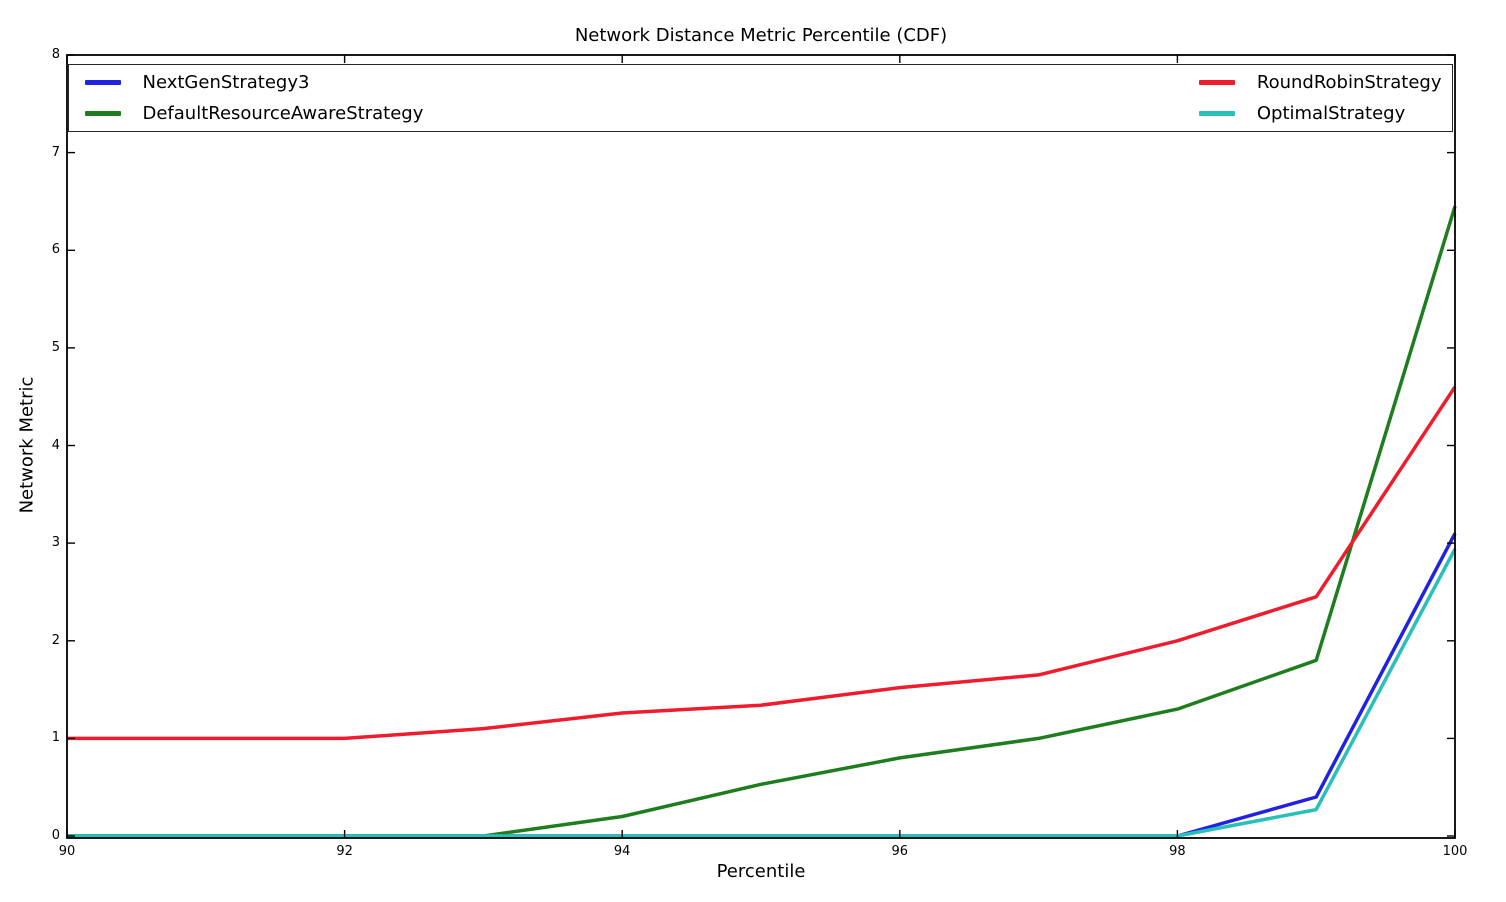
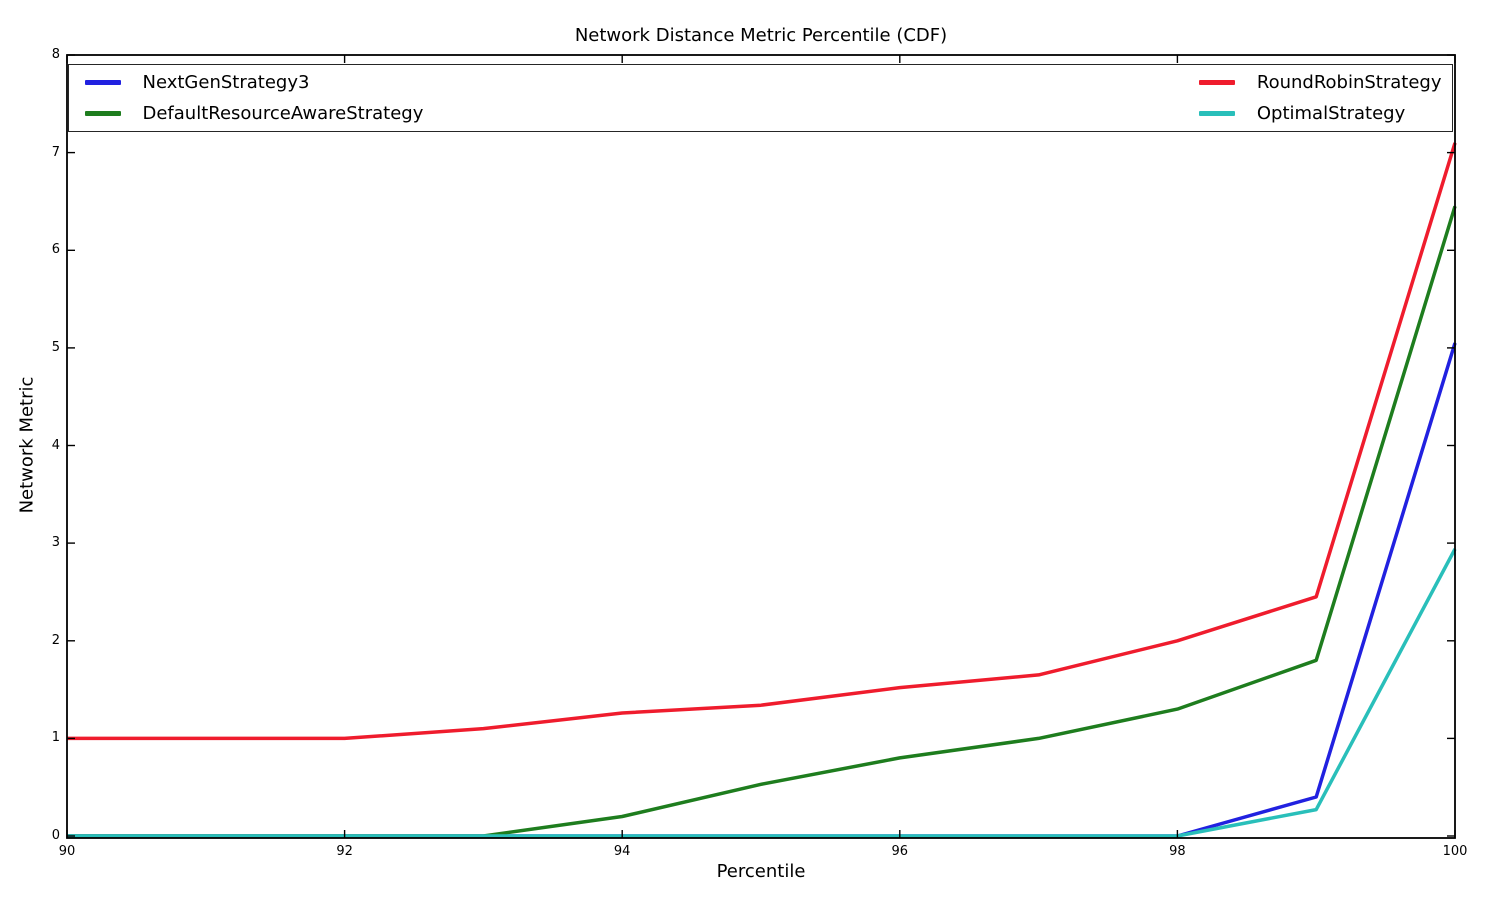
NextGenStrategy3/100: 3.1 -> 5.0
RoundRobinStrategy/100: 4.6 -> 7.1
